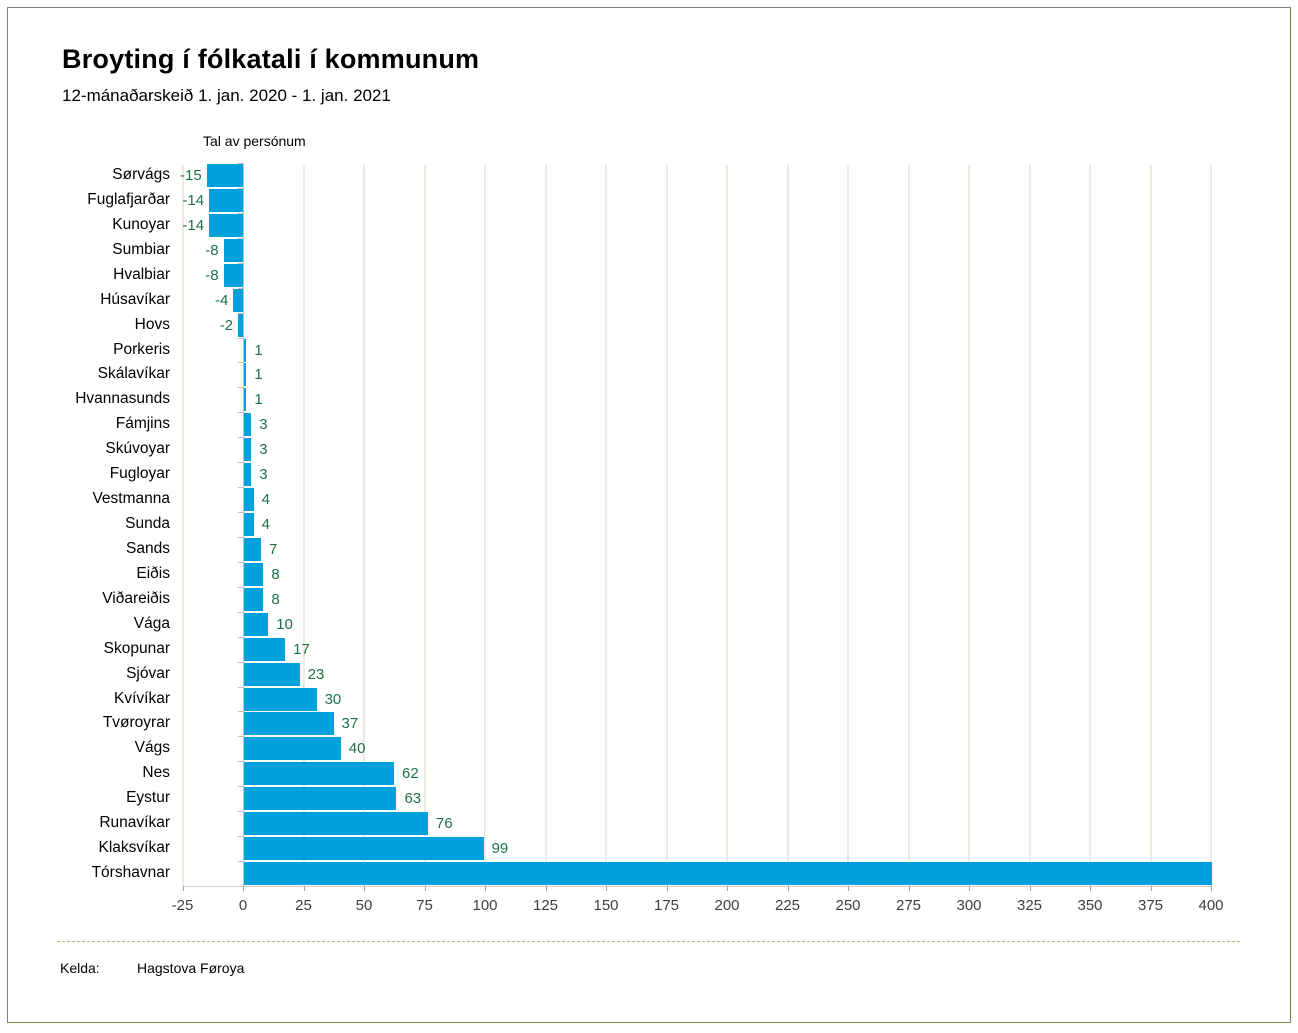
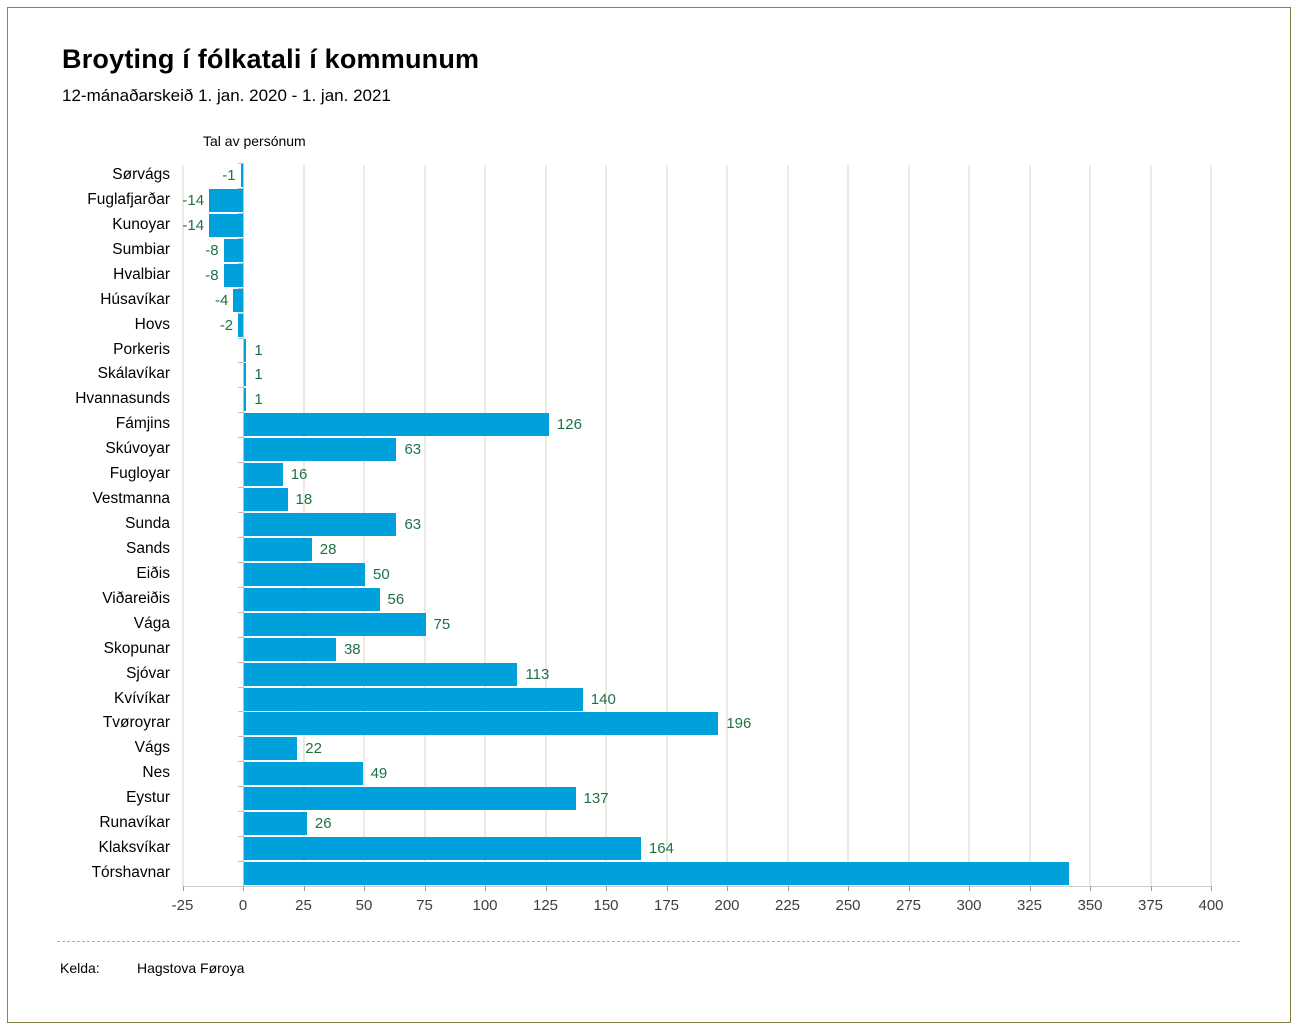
Sørvágs: -15 -> -1
Fámjins: 3 -> 126
Skúvoyar: 3 -> 63
Fugloyar: 3 -> 16
Vestmanna: 4 -> 18
Sunda: 4 -> 63
Sands: 7 -> 28
Eiðis: 8 -> 50
Viðareiðis: 8 -> 56
Vága: 10 -> 75
Skopunar: 17 -> 38
Sjóvar: 23 -> 113
Kvívíkar: 30 -> 140
Tvøroyrar: 37 -> 196
Vágs: 40 -> 22
Nes: 62 -> 49
Eystur: 63 -> 137
Runavíkar: 76 -> 26
Klaksvíkar: 99 -> 164
Tórshavnar: 400 -> 341
